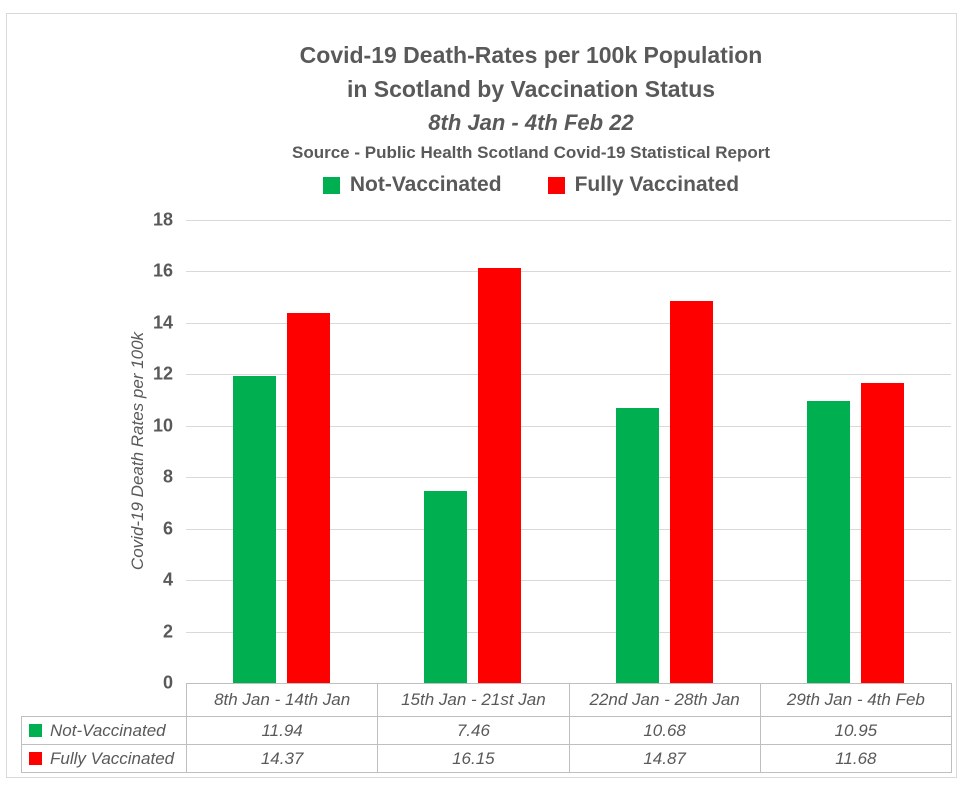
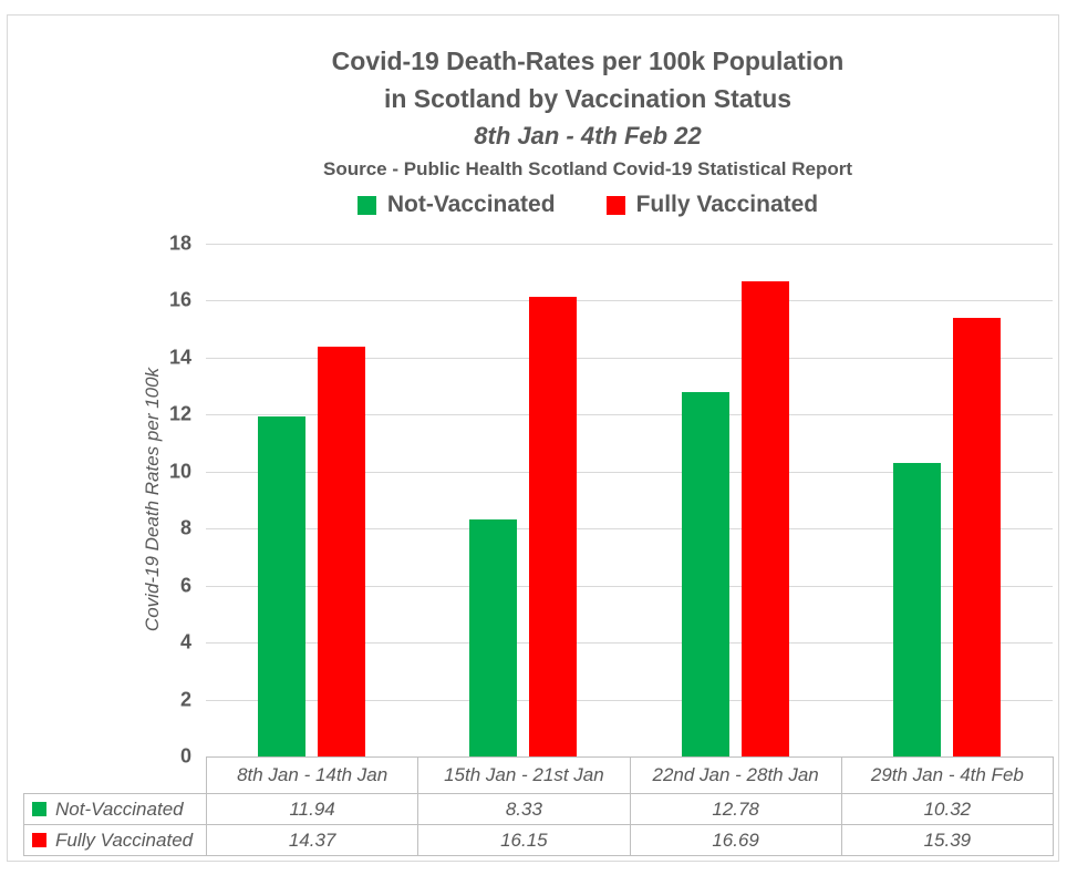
Not-Vaccinated/15th Jan - 21st Jan: 7.46 -> 8.33
Not-Vaccinated/22nd Jan - 28th Jan: 10.68 -> 12.78
Fully Vaccinated/22nd Jan - 28th Jan: 14.87 -> 16.69
Not-Vaccinated/29th Jan - 4th Feb: 10.95 -> 10.32
Fully Vaccinated/29th Jan - 4th Feb: 11.68 -> 15.39
